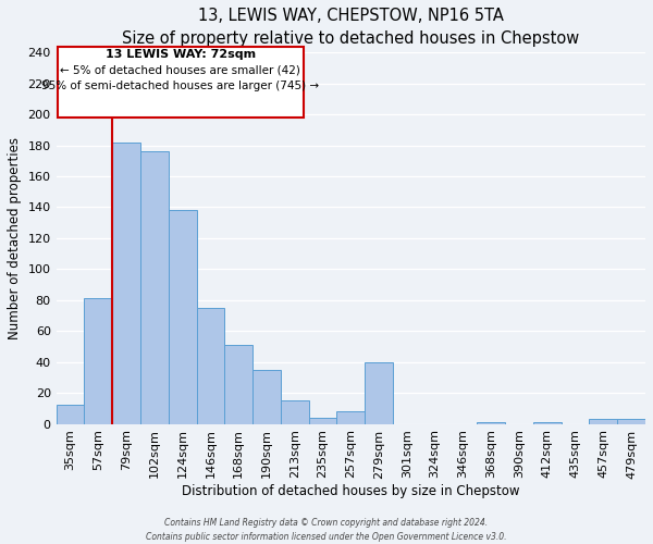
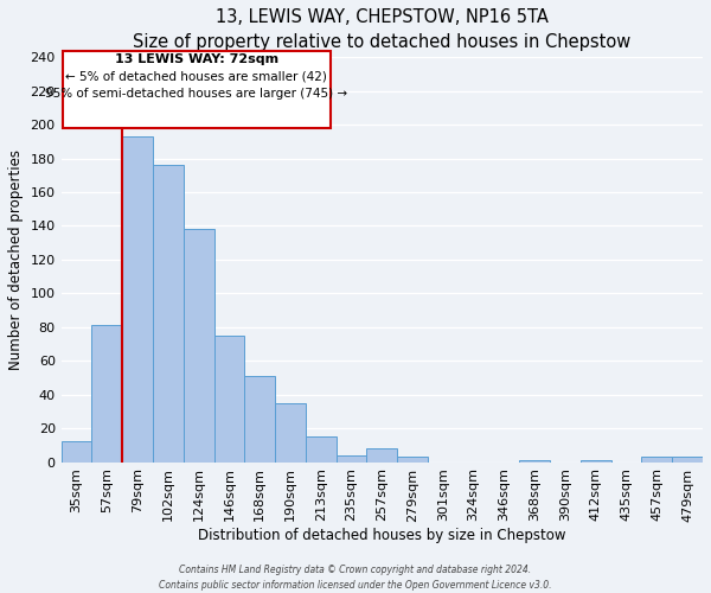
79sqm: 182 -> 193
279sqm: 40 -> 3
